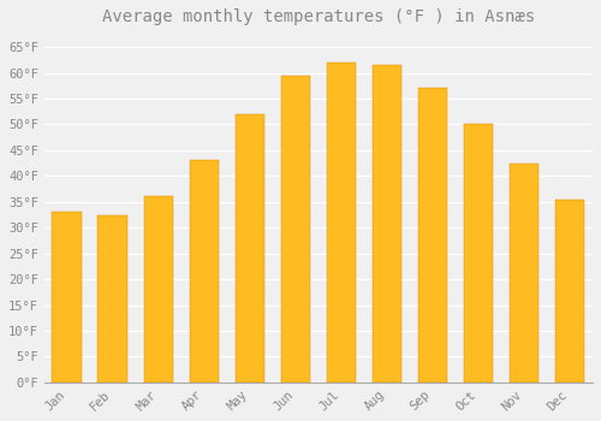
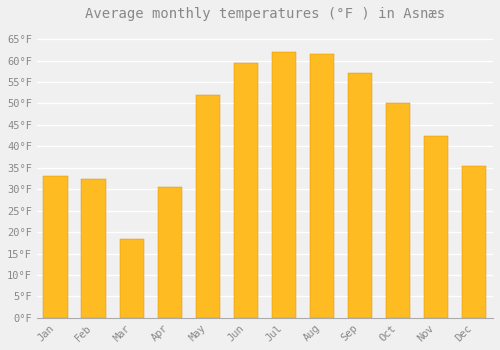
Mar: 36.0°F -> 18.5°F
Apr: 43.0°F -> 30.5°F
